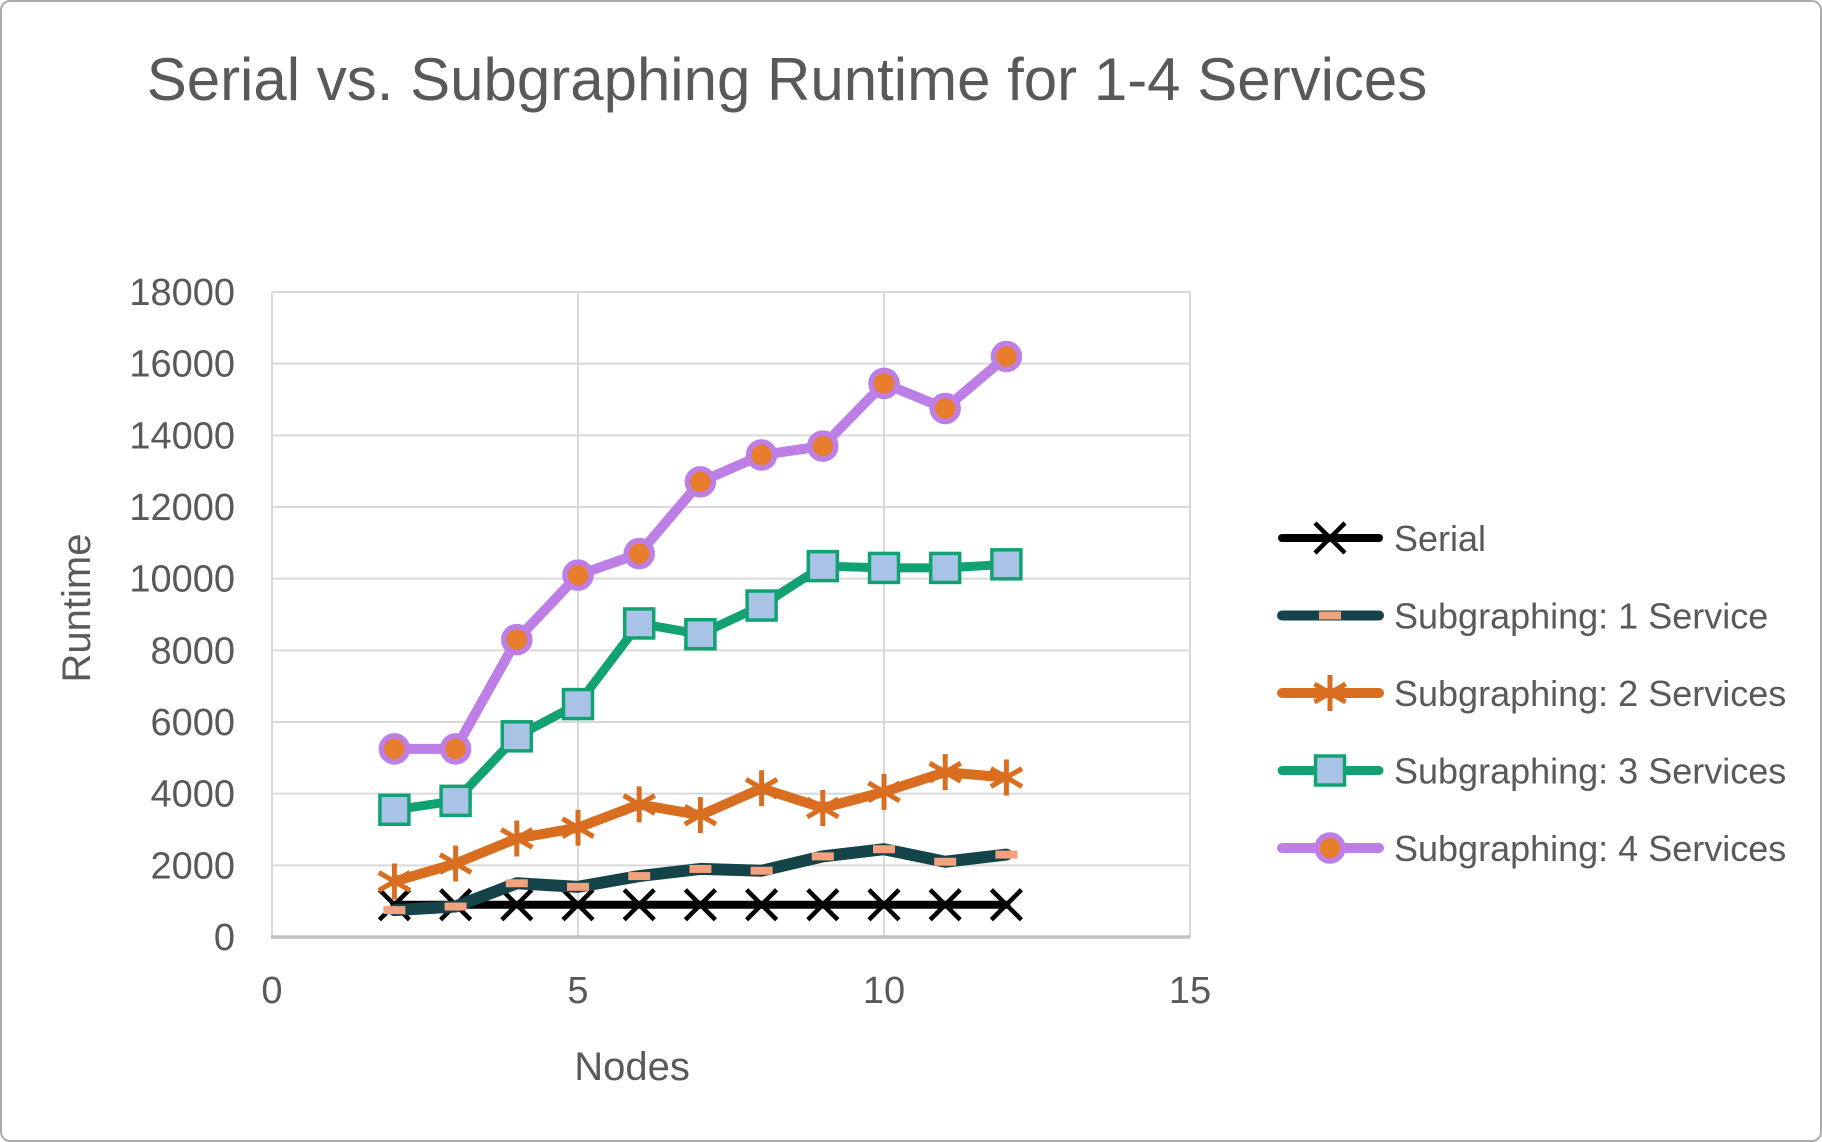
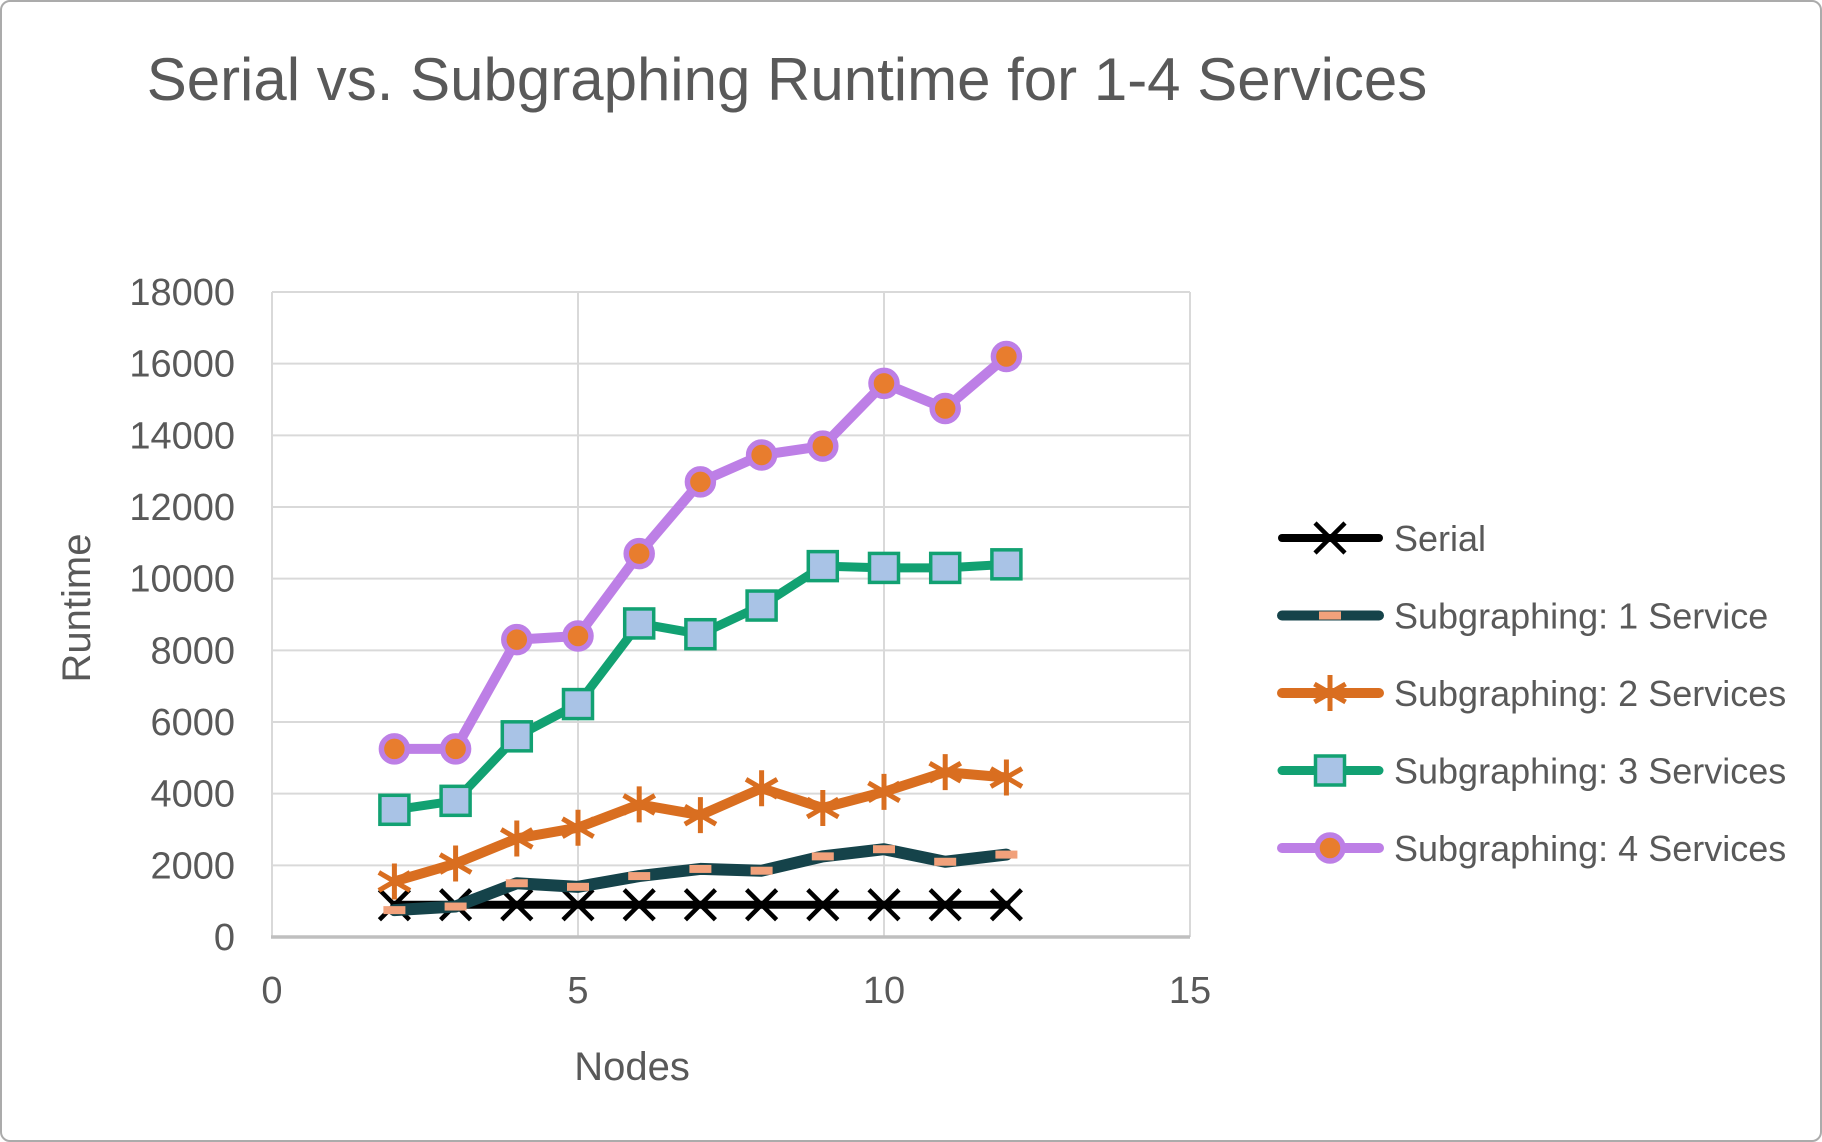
Subgraphing: 4 Services/5: 10100 -> 8400
